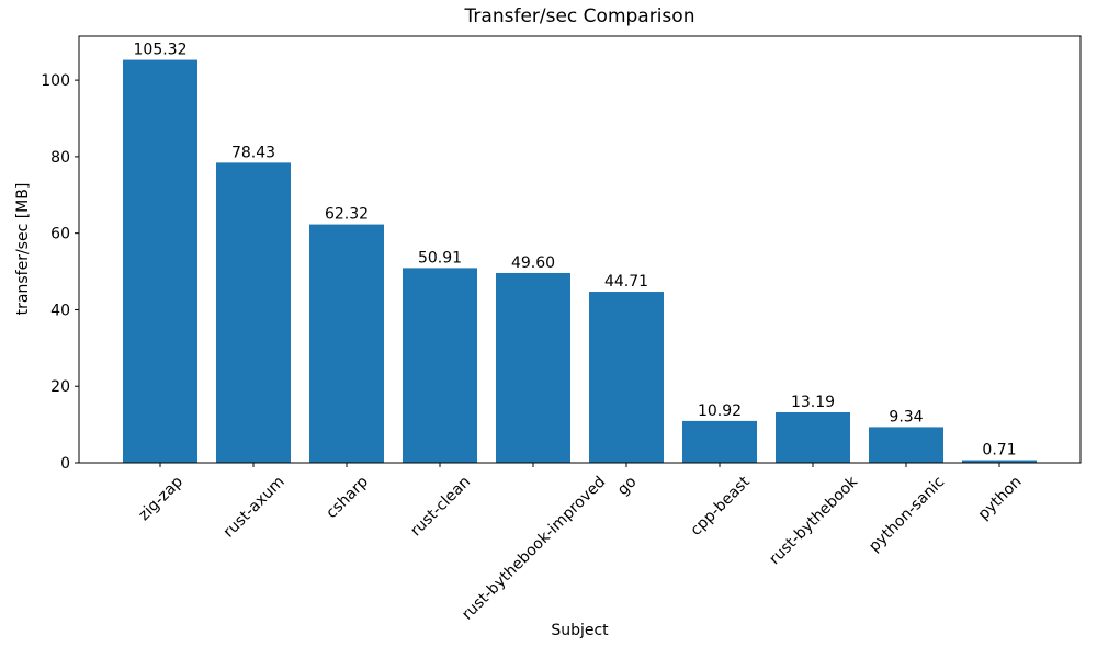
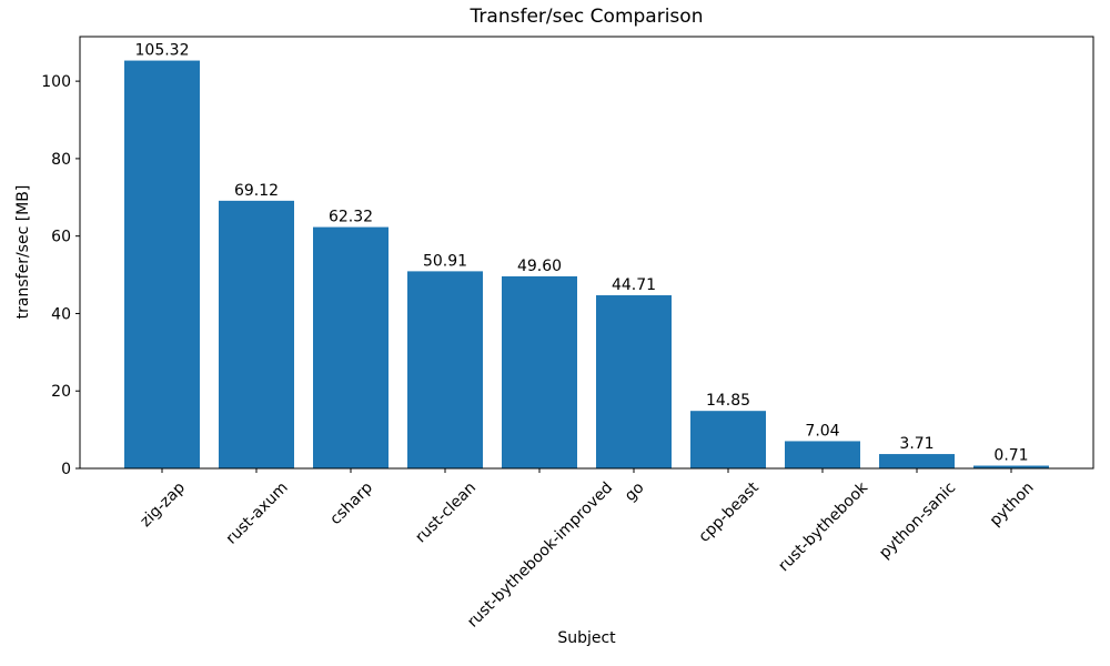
rust-axum: 78.43 -> 69.12
cpp-beast: 10.92 -> 14.85
rust-bythebook: 13.19 -> 7.04
python-sanic: 9.34 -> 3.71
